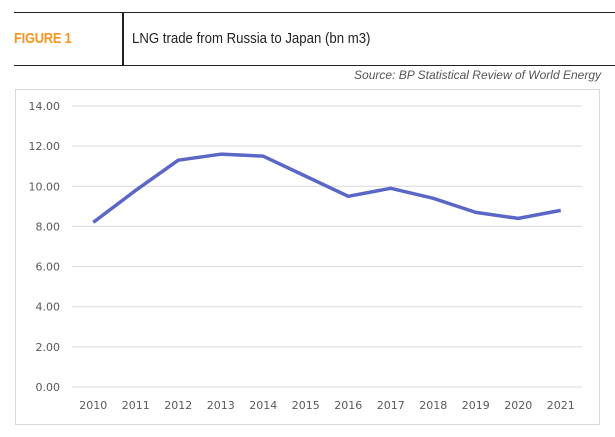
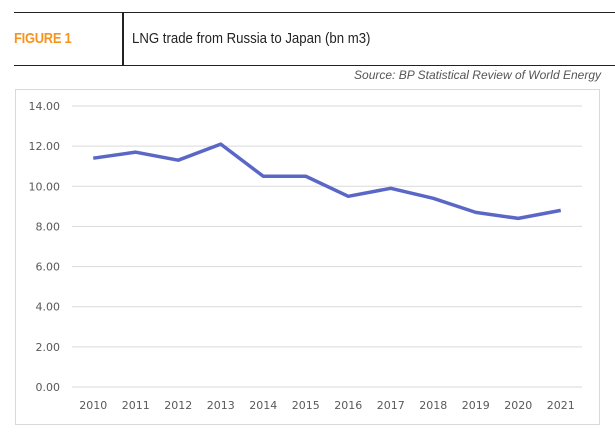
2010: 8.2 -> 11.4
2011: 9.8 -> 11.7
2013: 11.6 -> 12.1
2014: 11.5 -> 10.5
